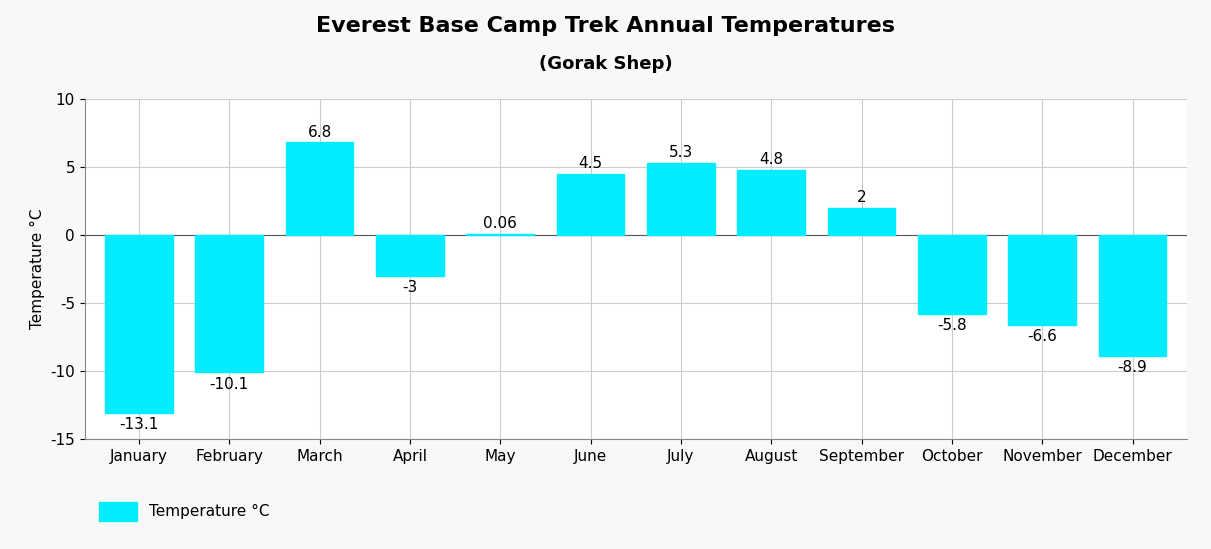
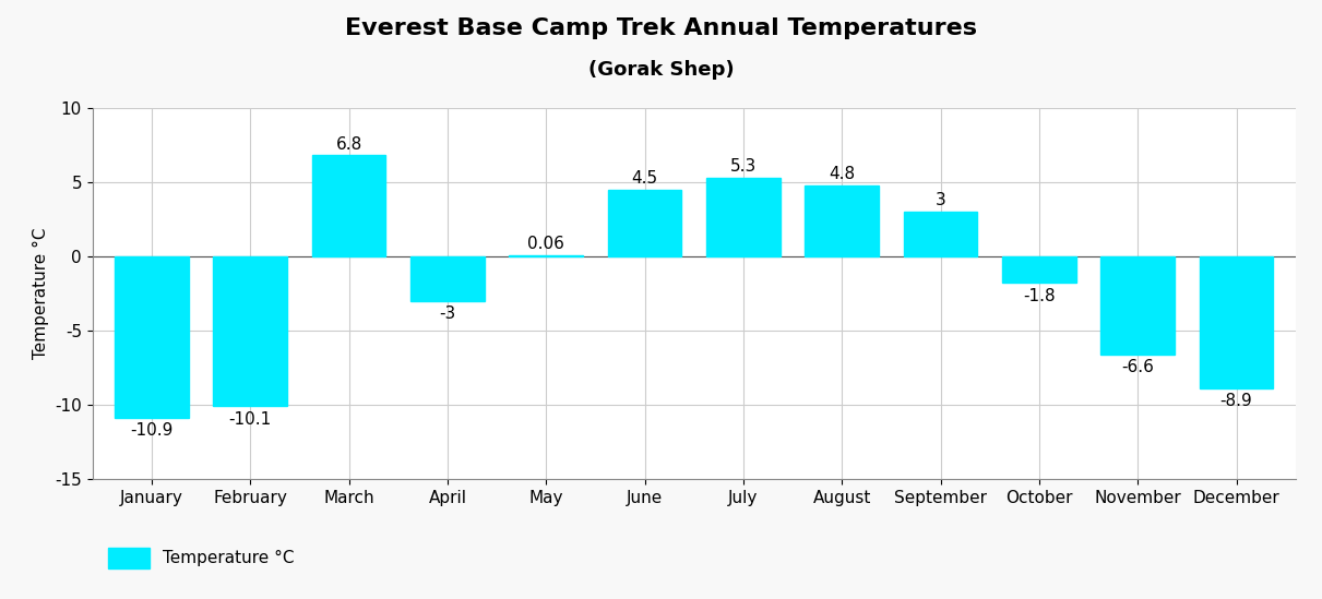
January: -13.1 -> -10.9
September: 2 -> 3
October: -5.8 -> -1.8
